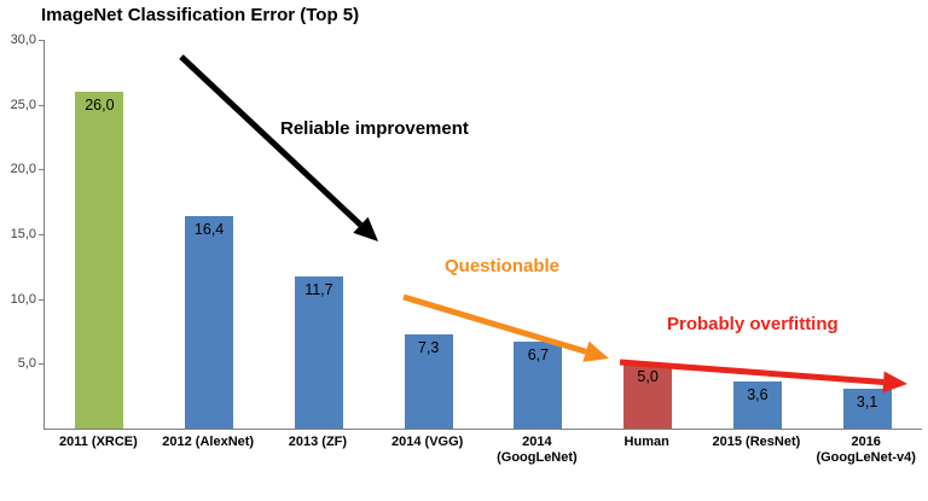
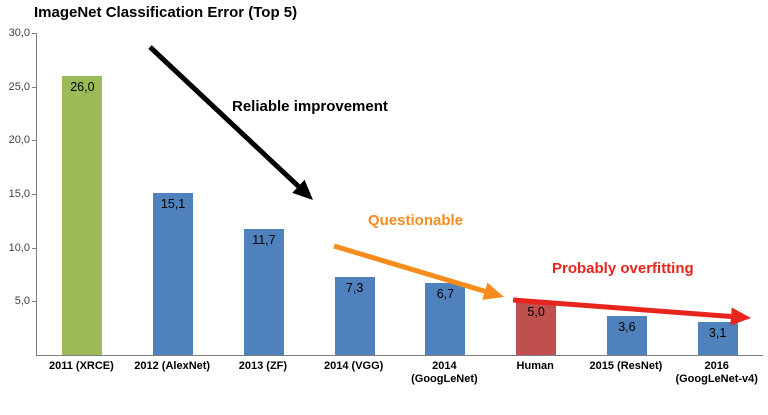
2012 (AlexNet): 16,4 -> 15,1
